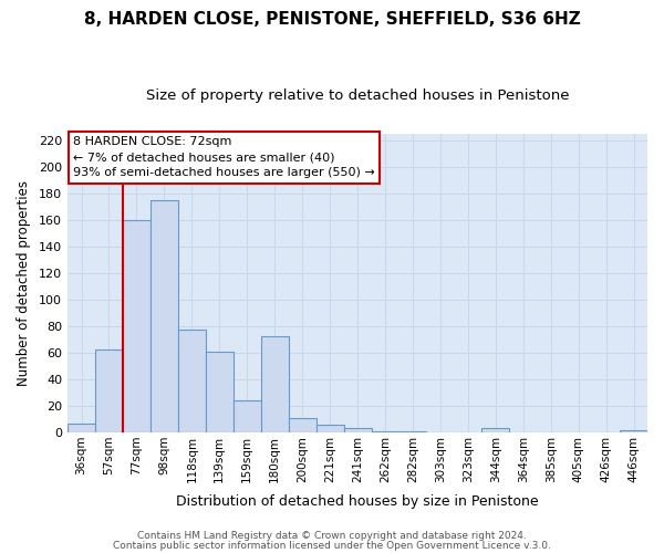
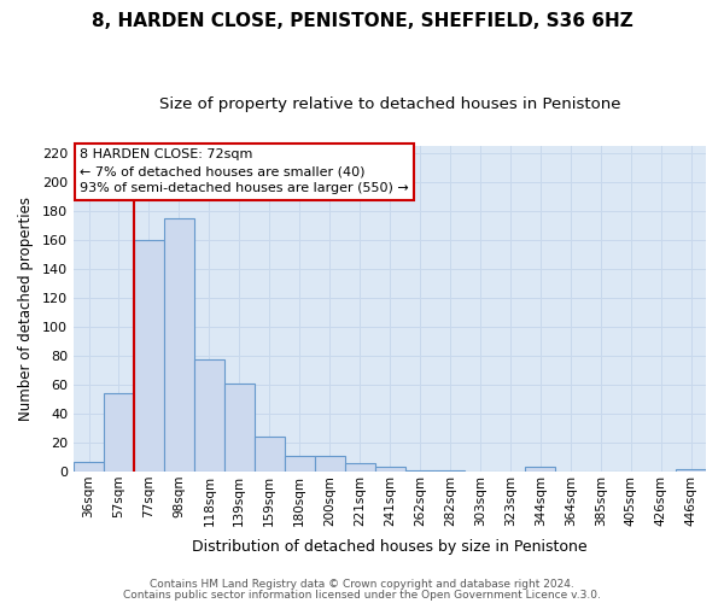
57sqm: 62 -> 54
180sqm: 72 -> 11
